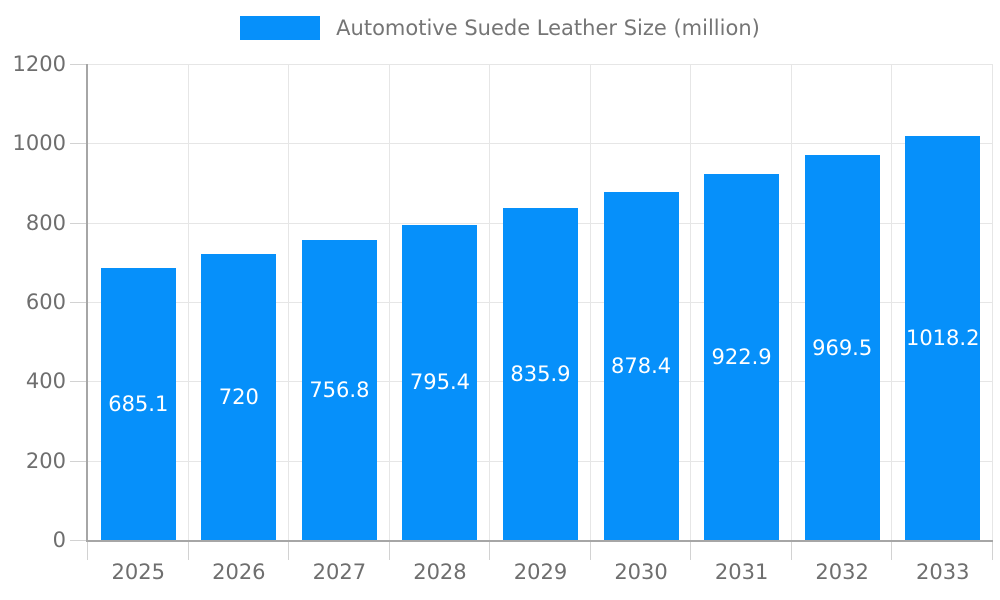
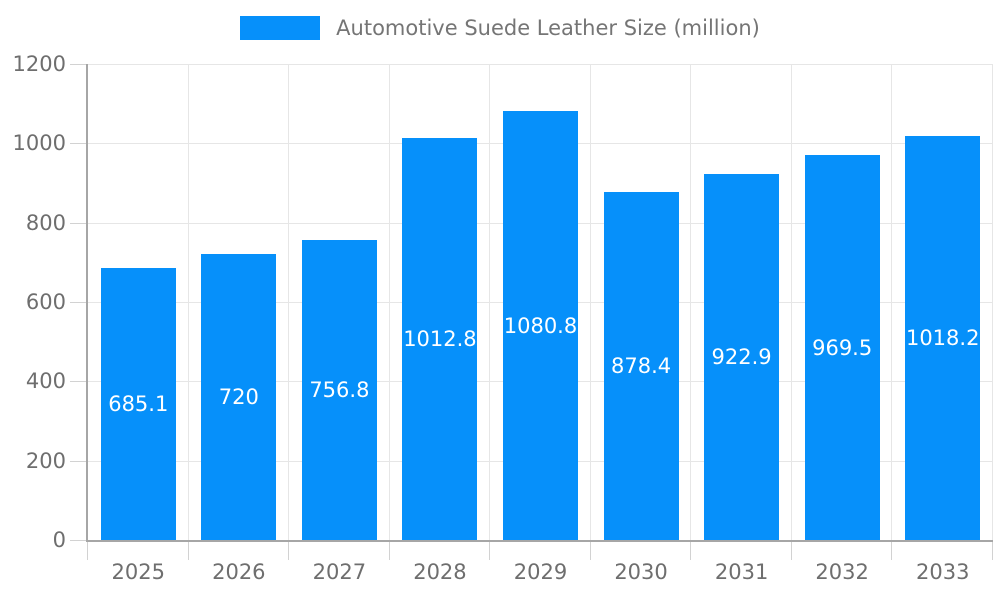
2028: 795.4 -> 1012.8
2029: 835.9 -> 1080.8
